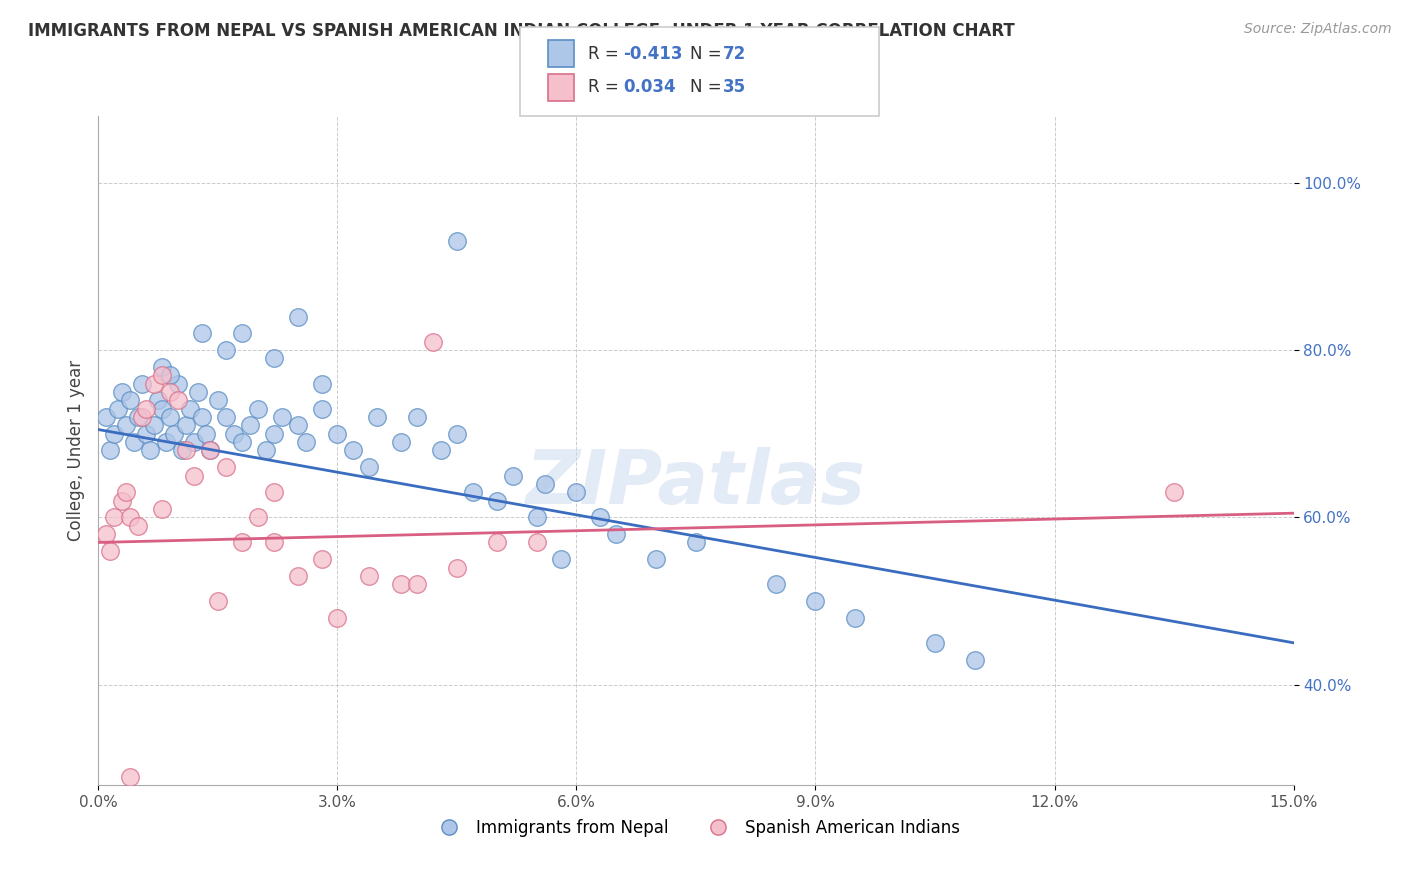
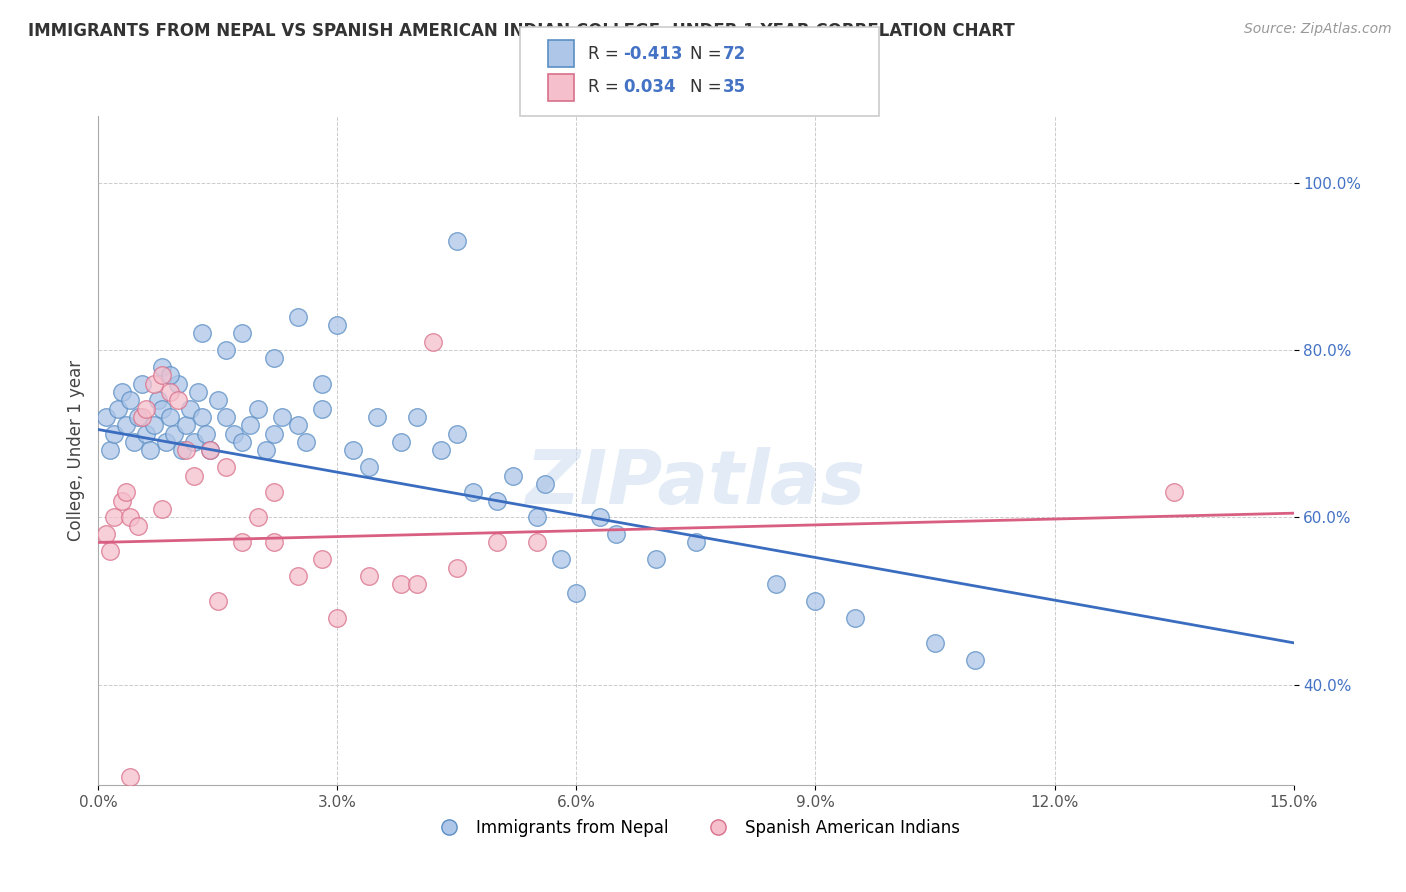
Immigrants from Nepal/3.0%: 70% -> 83%
Immigrants from Nepal/6.0%: 63% -> 51%
